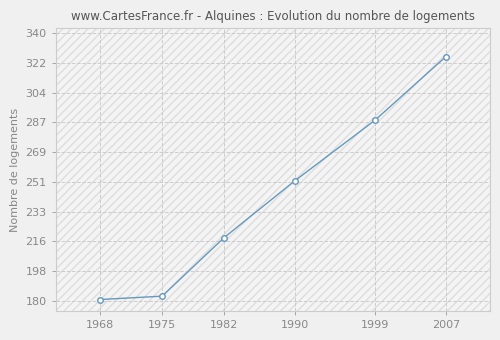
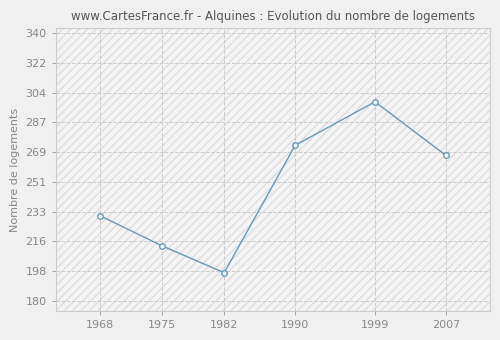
1968: 181 -> 231
1975: 183 -> 213
1982: 218 -> 197
1990: 252 -> 273
1999: 288 -> 299
2007: 326 -> 267
